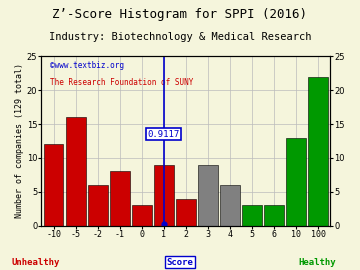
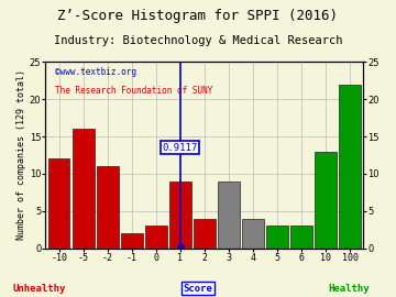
-2: 6 -> 11
-1: 8 -> 2
4: 6 -> 4
